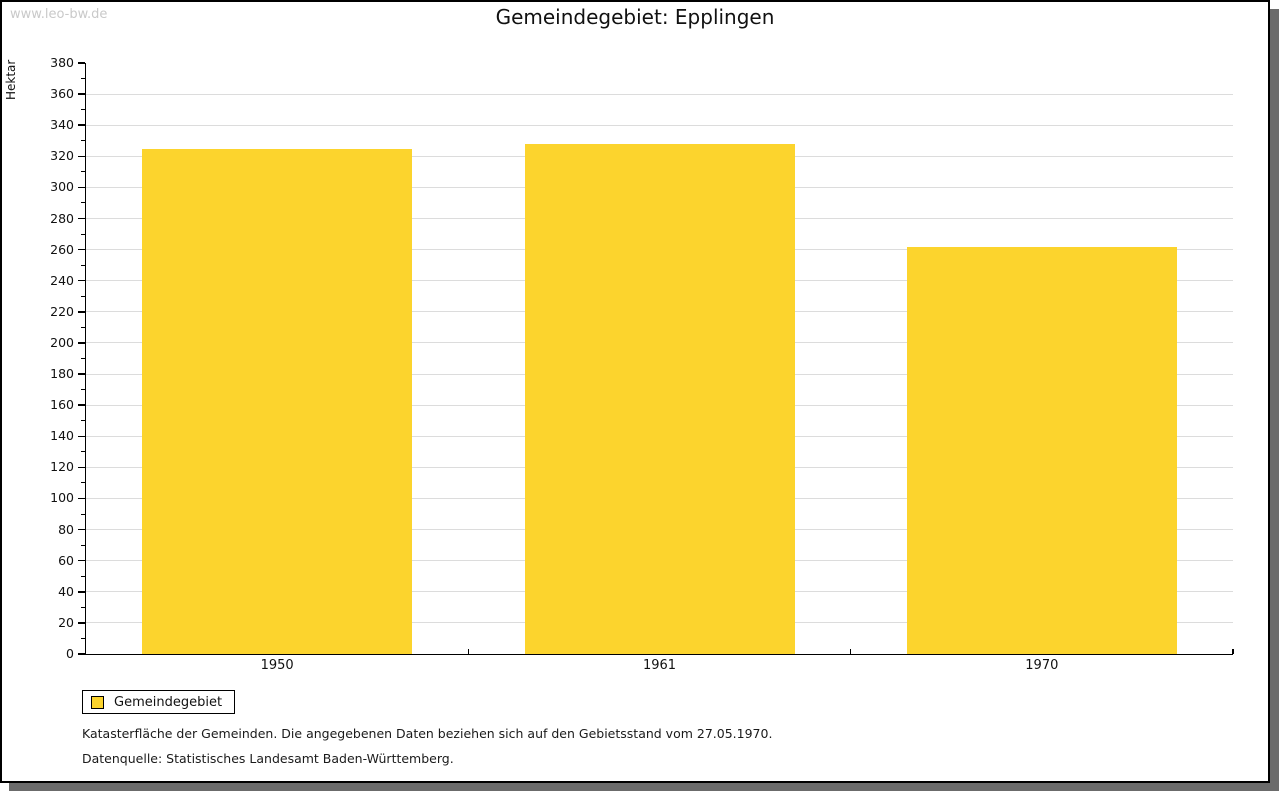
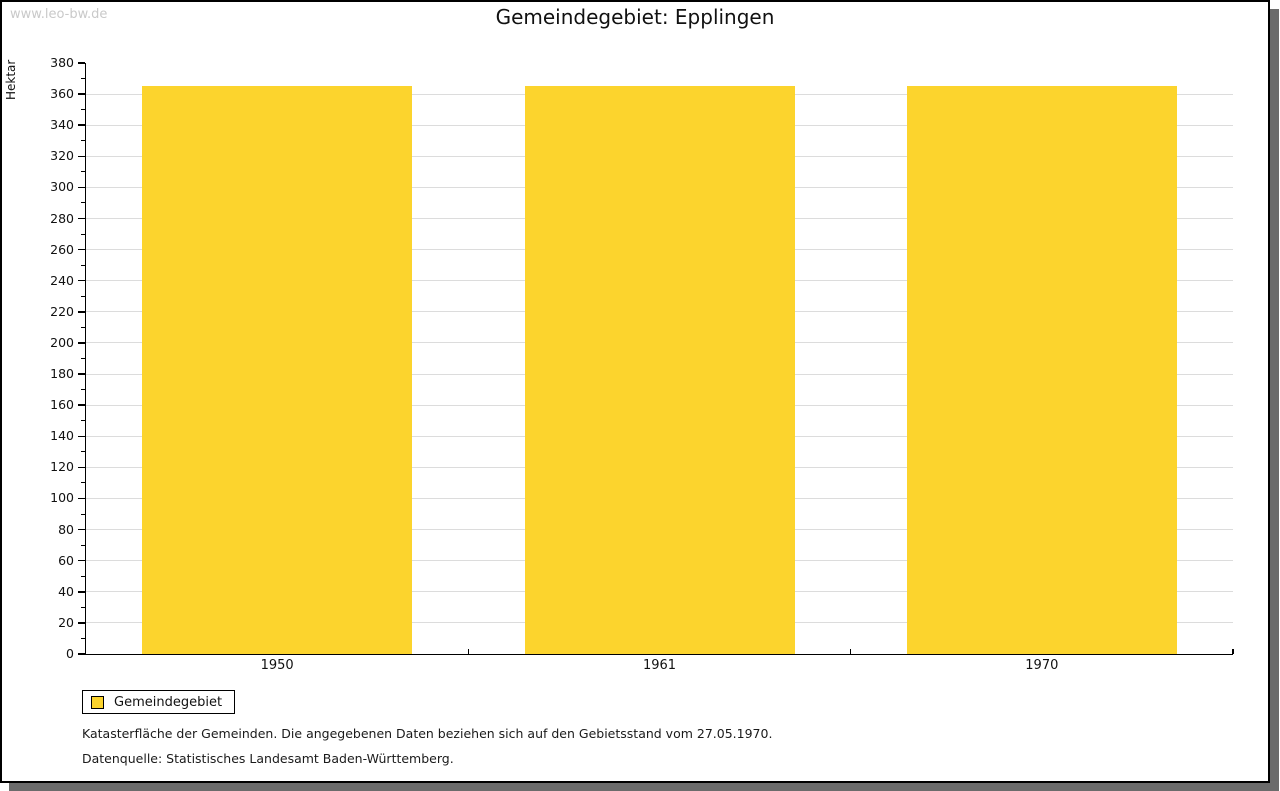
1950: 325 -> 365
1961: 328 -> 365
1970: 262 -> 365
